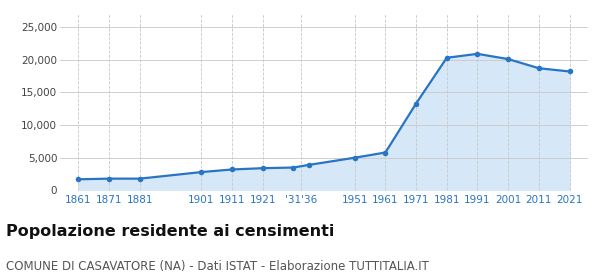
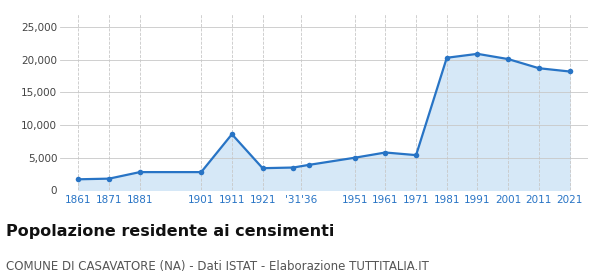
1881: 1,800 -> 2,800
1911: 3,200 -> 8,600
1971: 13,300 -> 5,400
